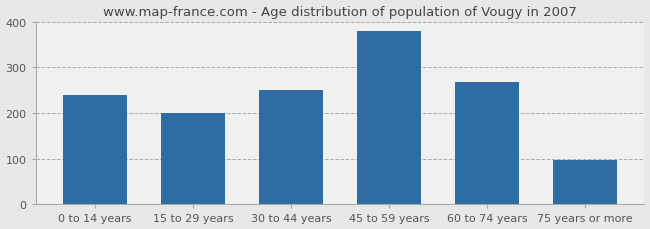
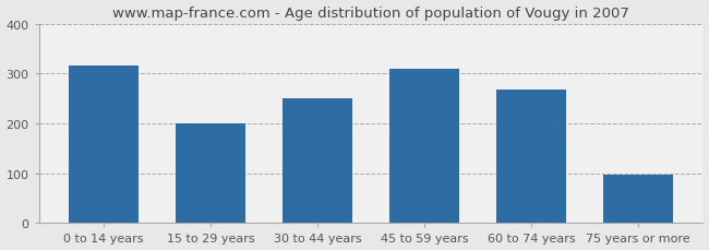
0 to 14 years: 240 -> 315
45 to 59 years: 380 -> 310
